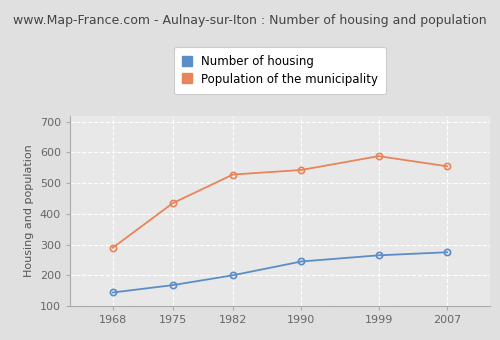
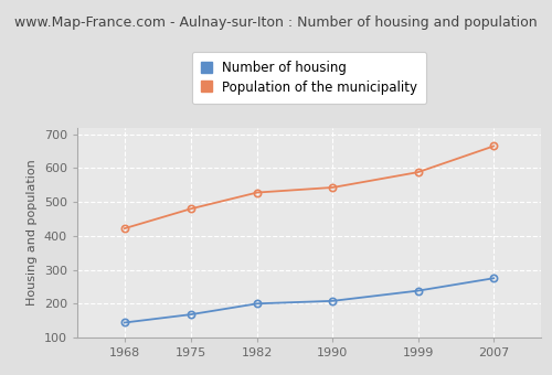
Population of the municipality/1968: 290 -> 422
Population of the municipality/1975: 435 -> 480
Number of housing/1990: 245 -> 208
Number of housing/1999: 265 -> 238
Population of the municipality/2007: 555 -> 665
